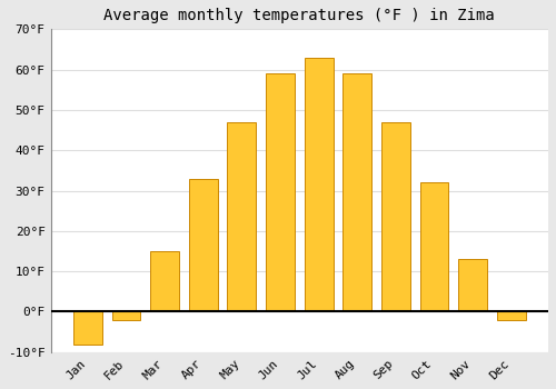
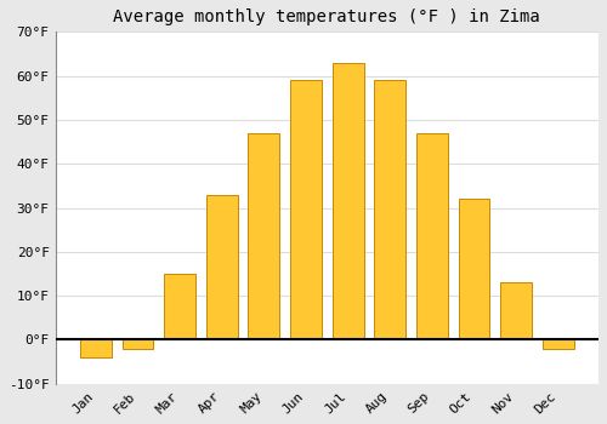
Jan: -8°F -> -4°F
